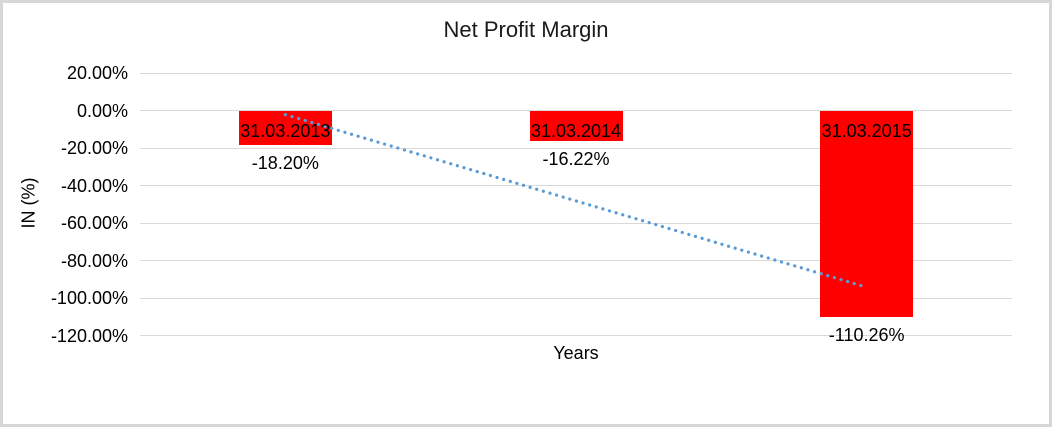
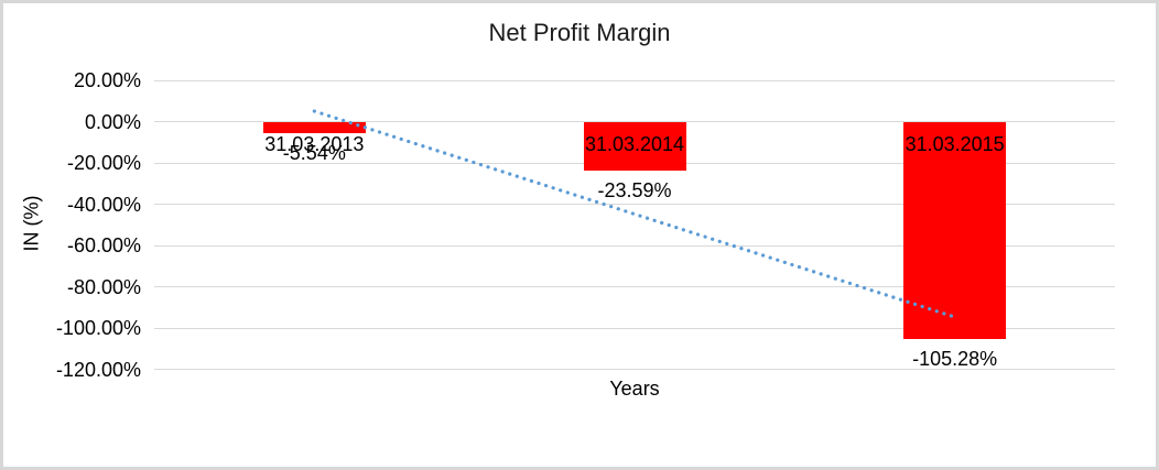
31.03.2013: -18.20% -> -5.54%
31.03.2014: -16.22% -> -23.59%
31.03.2015: -110.26% -> -105.28%
